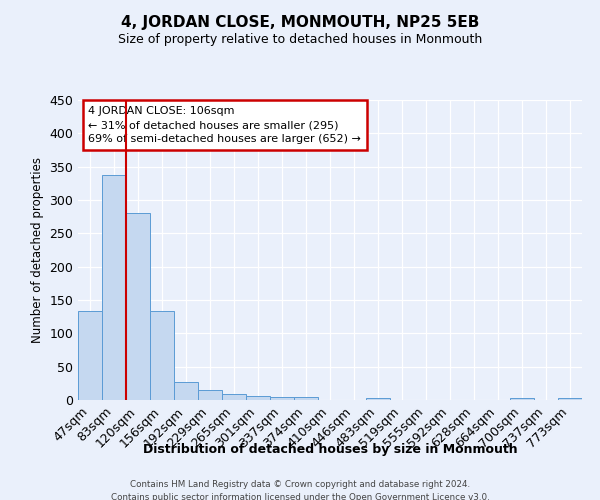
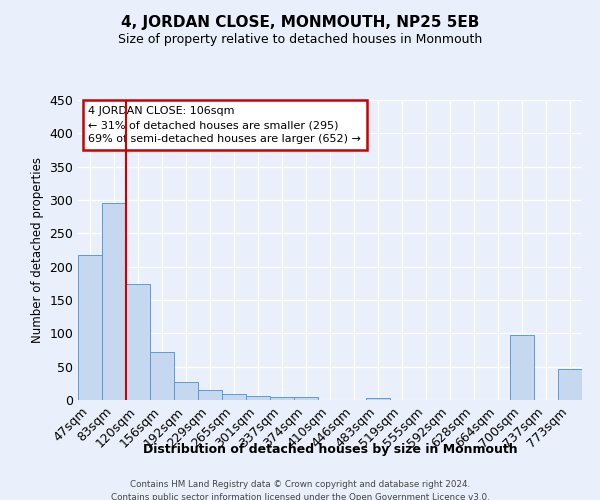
47sqm: 133 -> 218
83sqm: 337 -> 296
120sqm: 280 -> 174
156sqm: 133 -> 72
700sqm: 3 -> 98
773sqm: 3 -> 46
